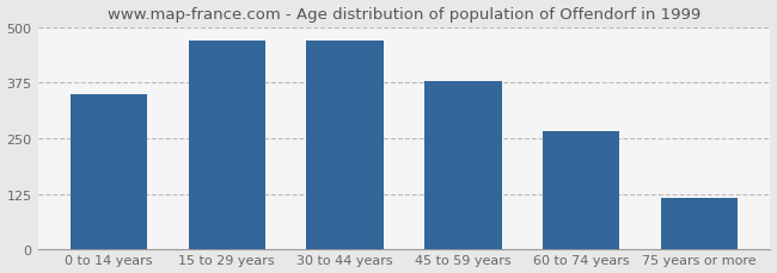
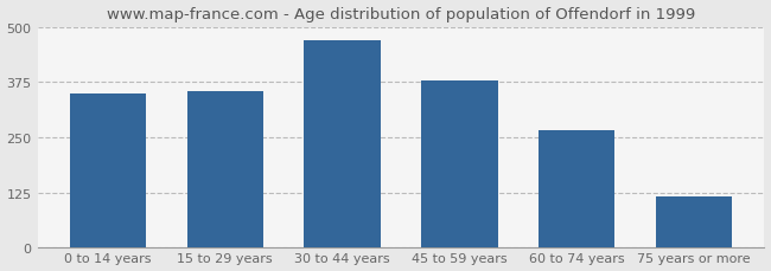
15 to 29 years: 470 -> 355
